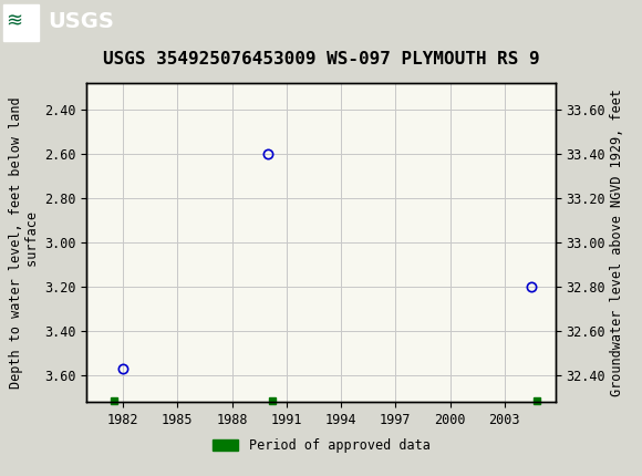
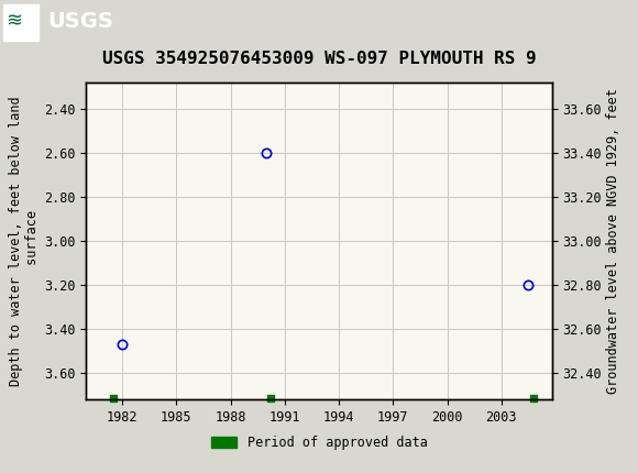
1982: 3.57 -> 3.47
